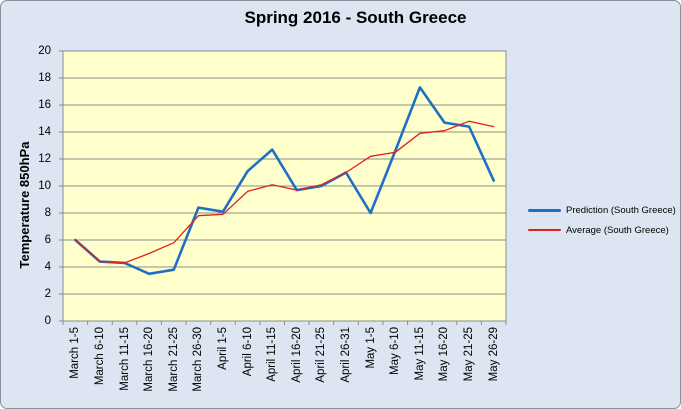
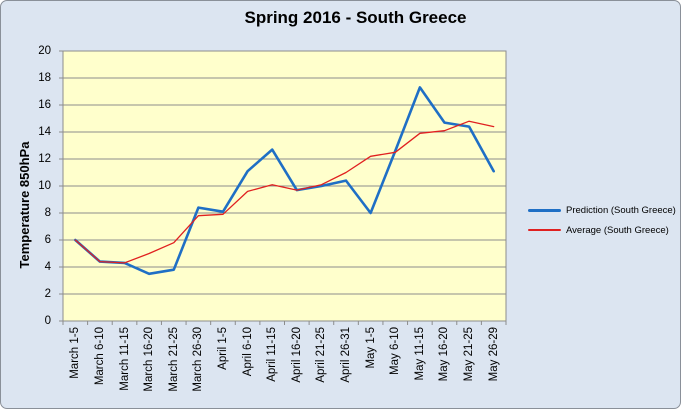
Prediction (South Greece)/April 26-31: 11.0 -> 10.4
Prediction (South Greece)/May 26-29: 10.4 -> 11.1
